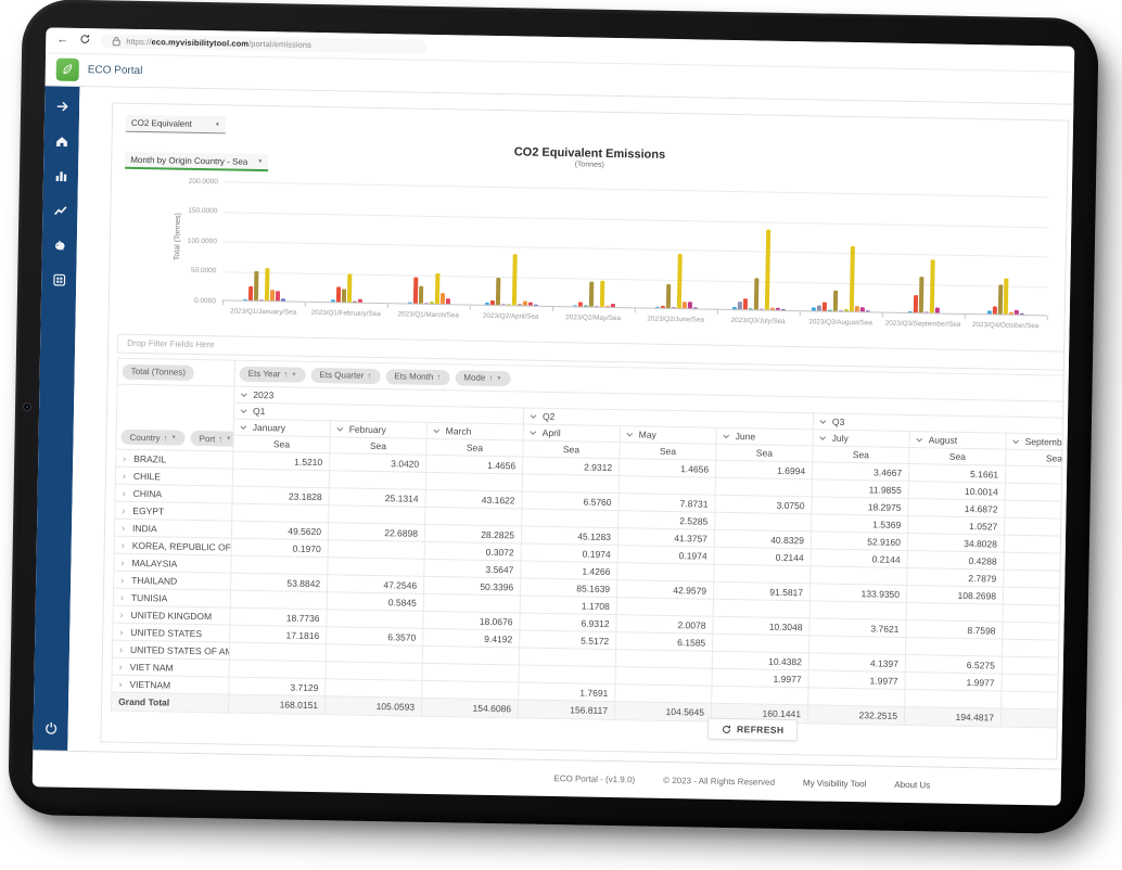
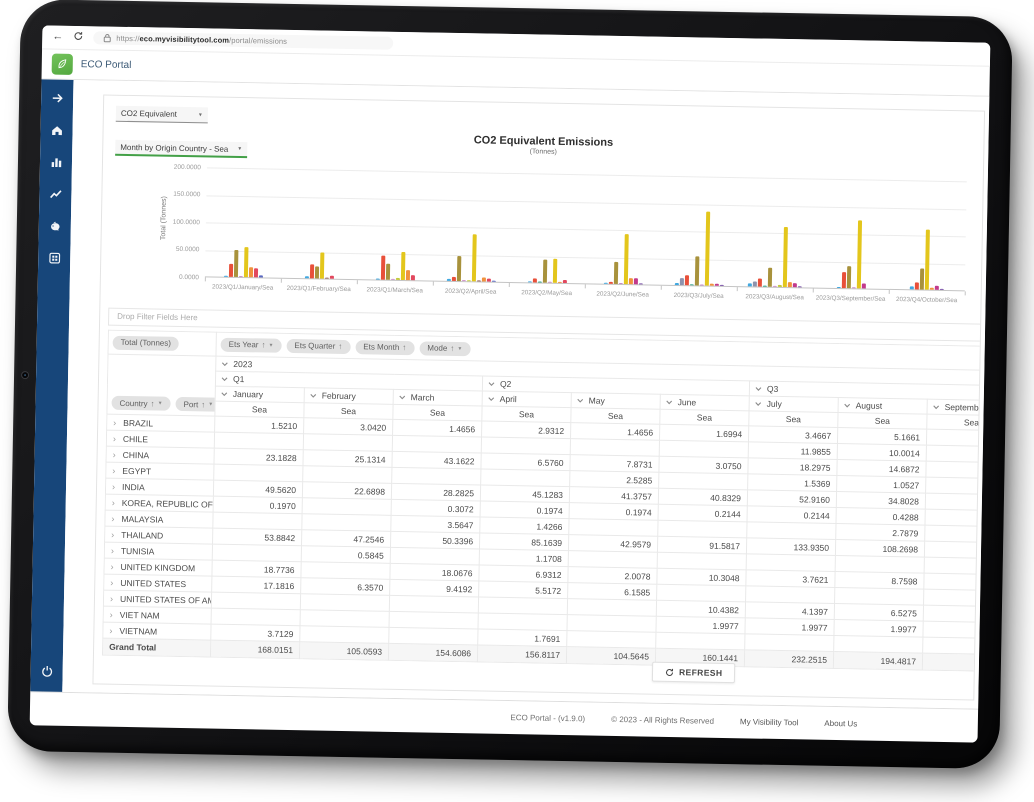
INDIA/2023/Q3/September/Sea: 60 -> 40
THAILAND/2023/Q3/September/Sea: 90 -> 120
INDIA/2023/Q4/October/Sea: 50 -> 40
THAILAND/2023/Q4/October/Sea: 60 -> 110
